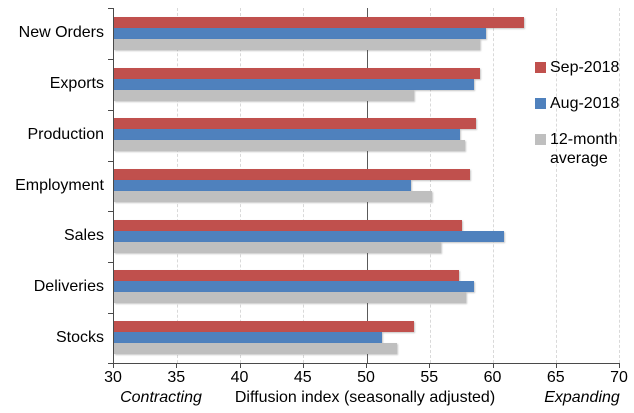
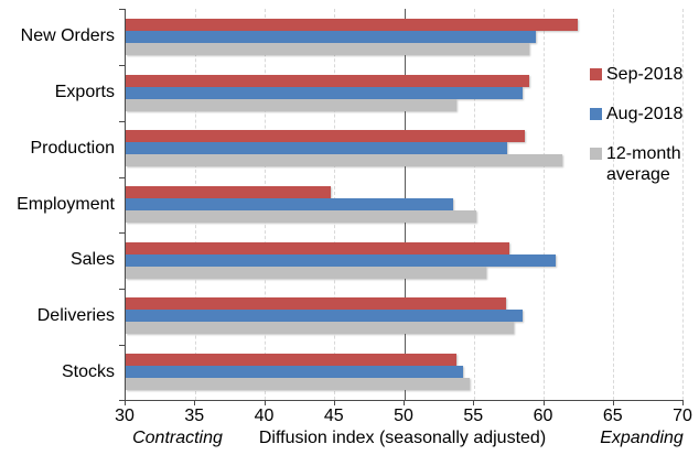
12-month average/Production: 57.8 -> 61.4
Sep-2018/Employment: 58.2 -> 44.7
Aug-2018/Stocks: 51.2 -> 54.2
12-month average/Stocks: 52.4 -> 54.7
